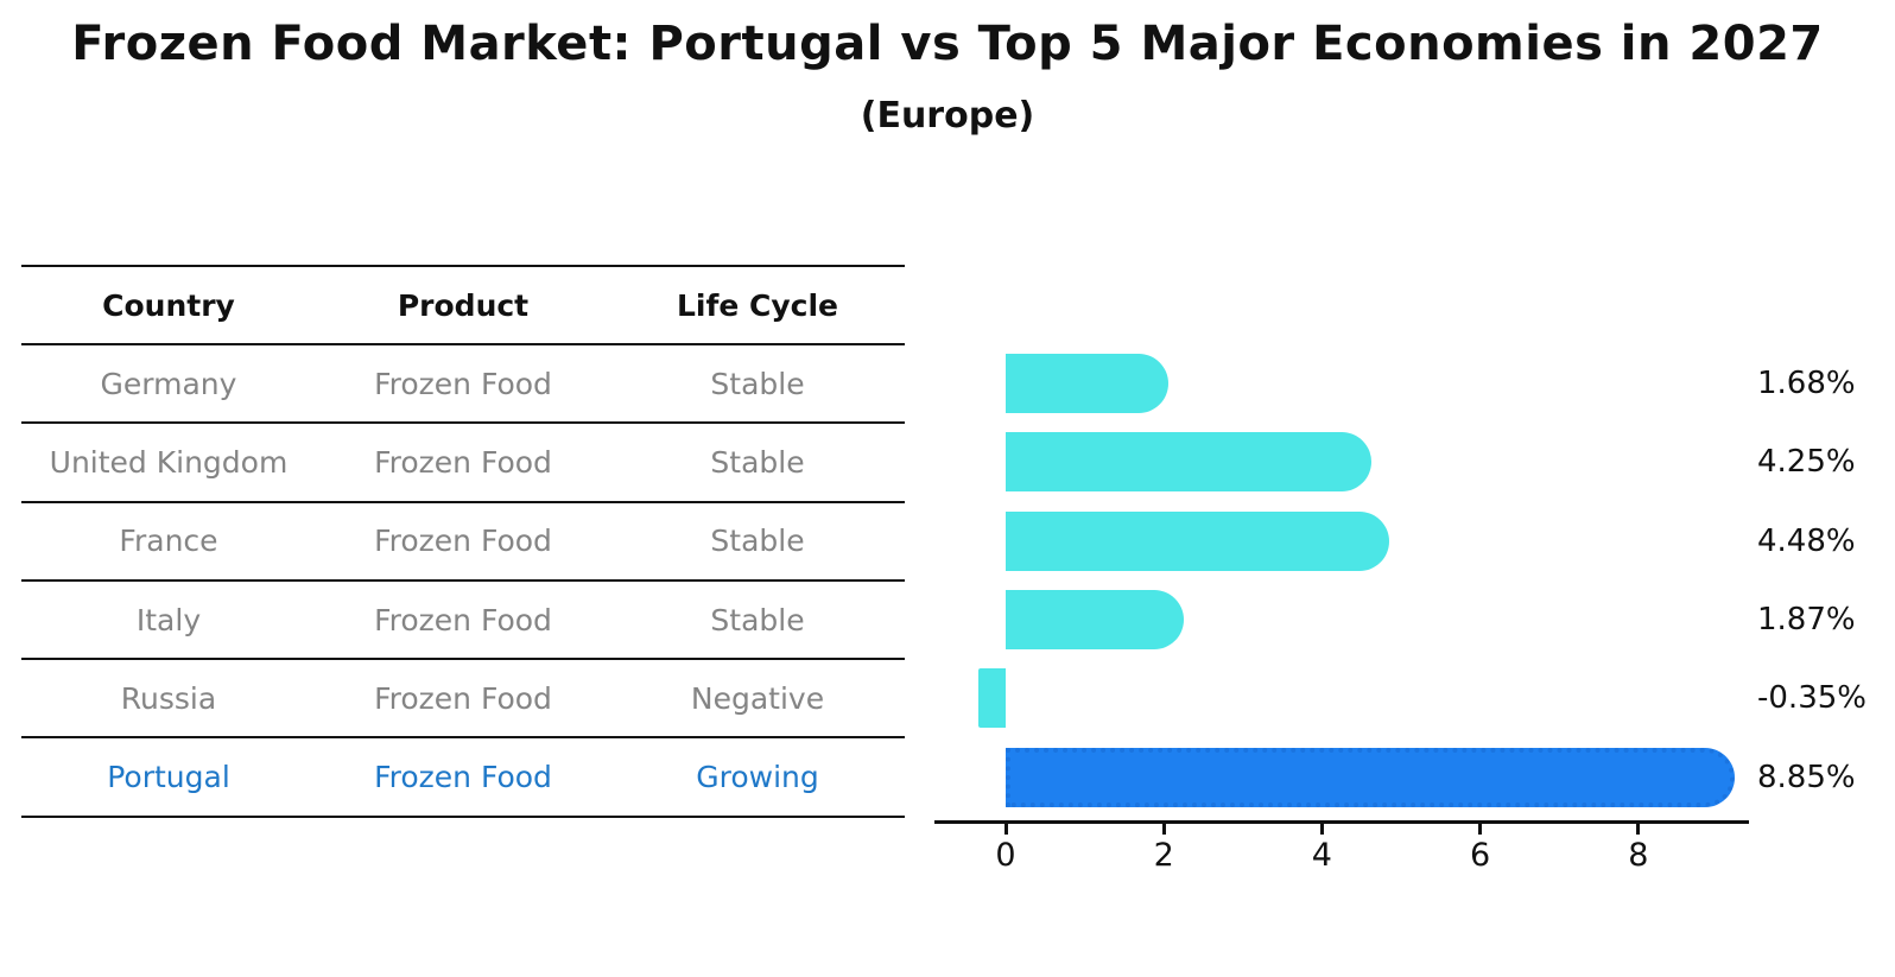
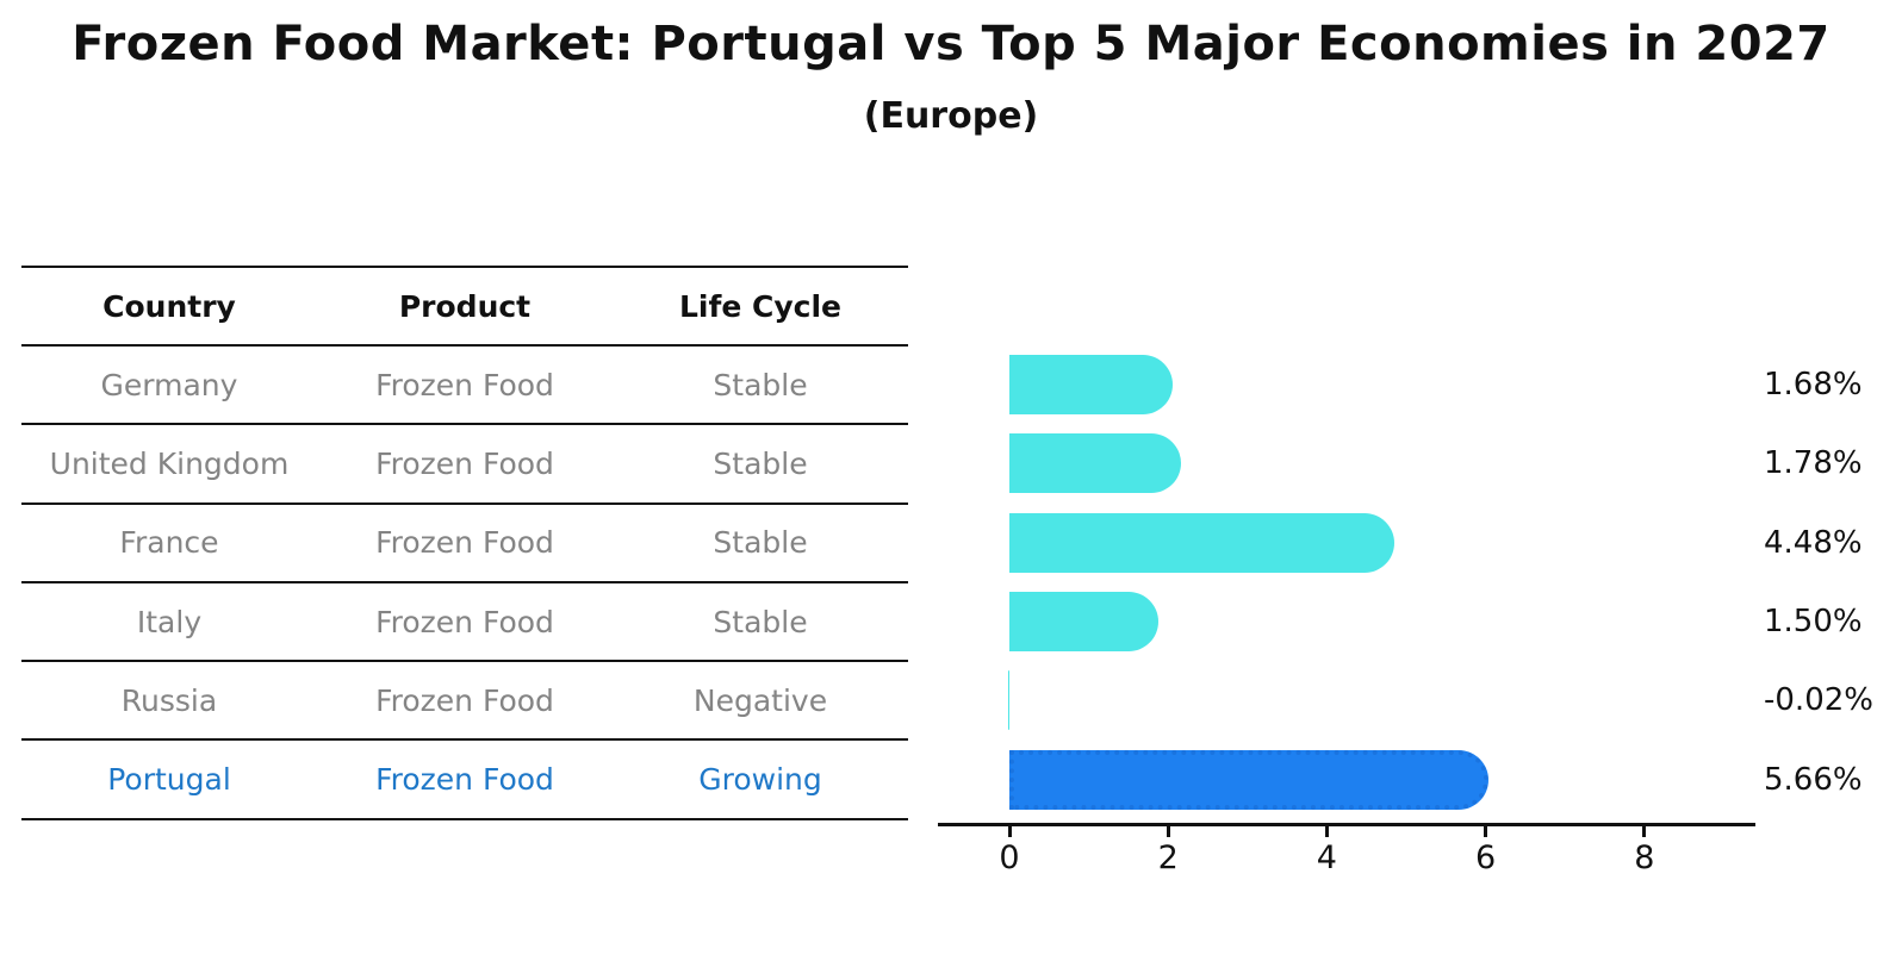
United Kingdom: 4.25% -> 1.78%
Italy: 1.87% -> 1.50%
Russia: -0.35% -> -0.02%
Portugal: 8.85% -> 5.66%
